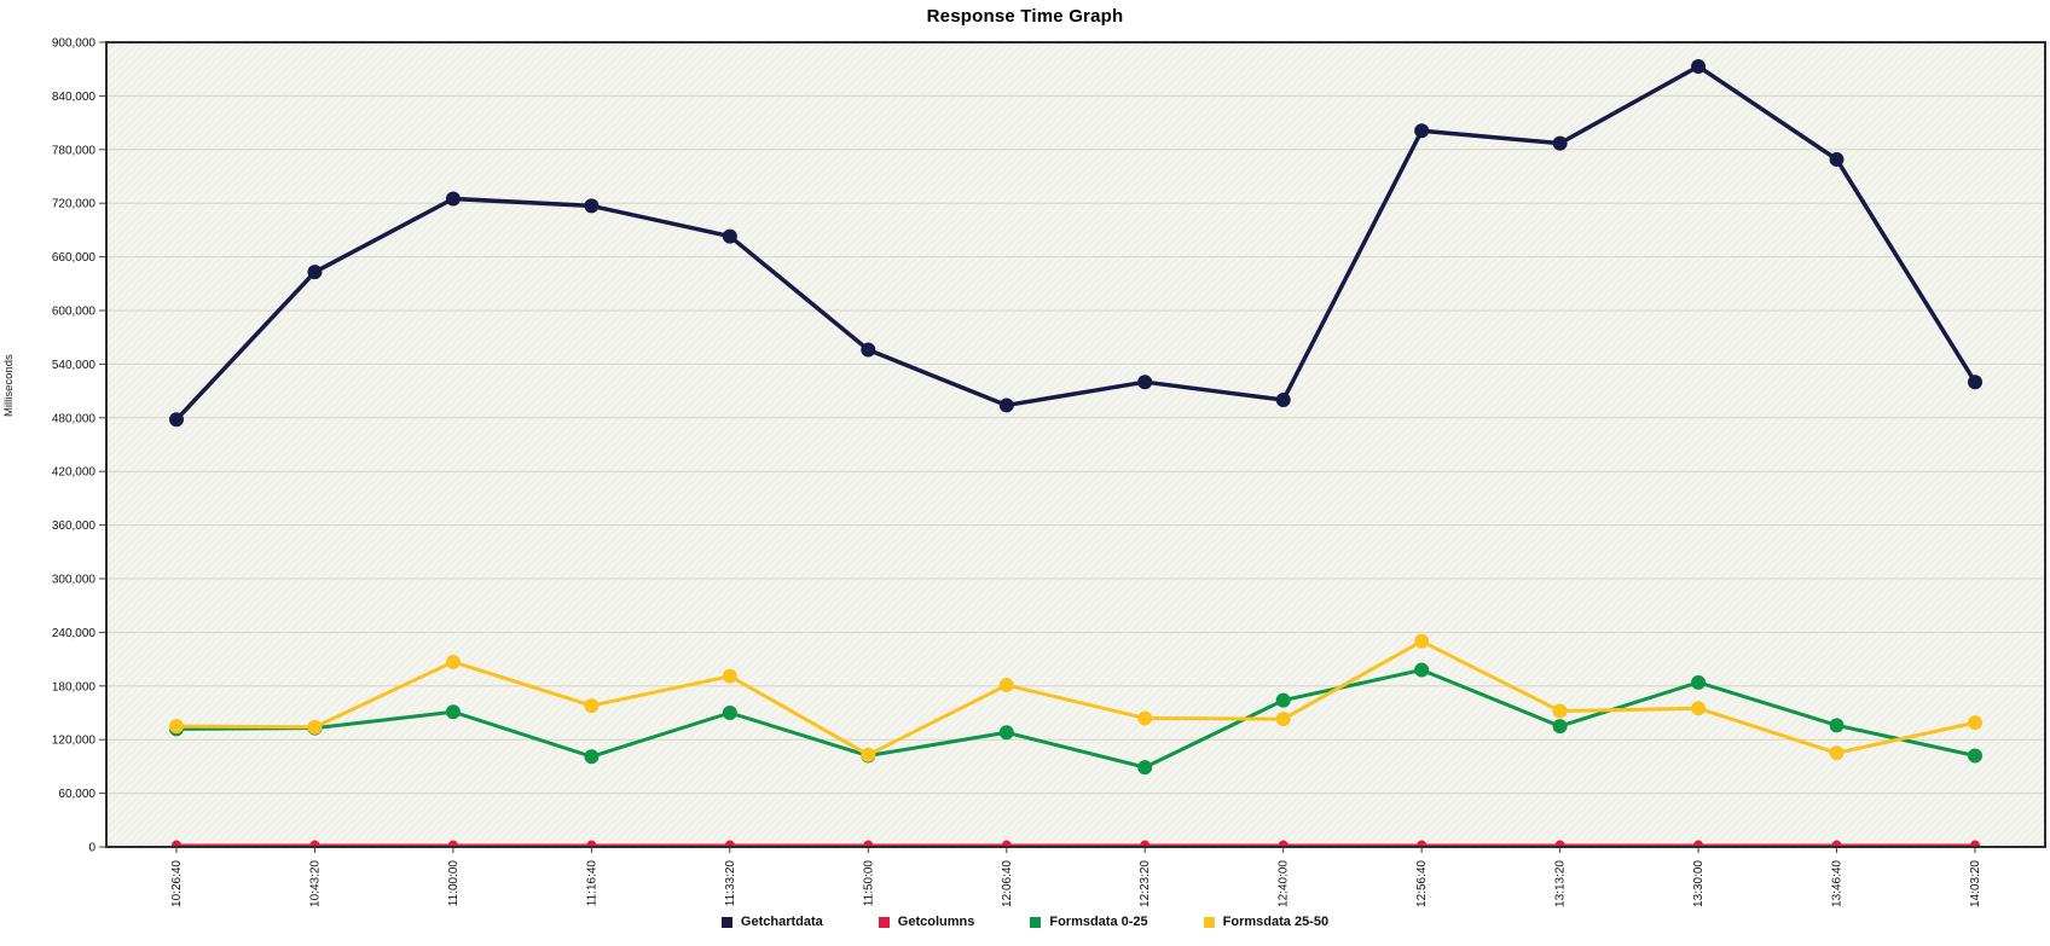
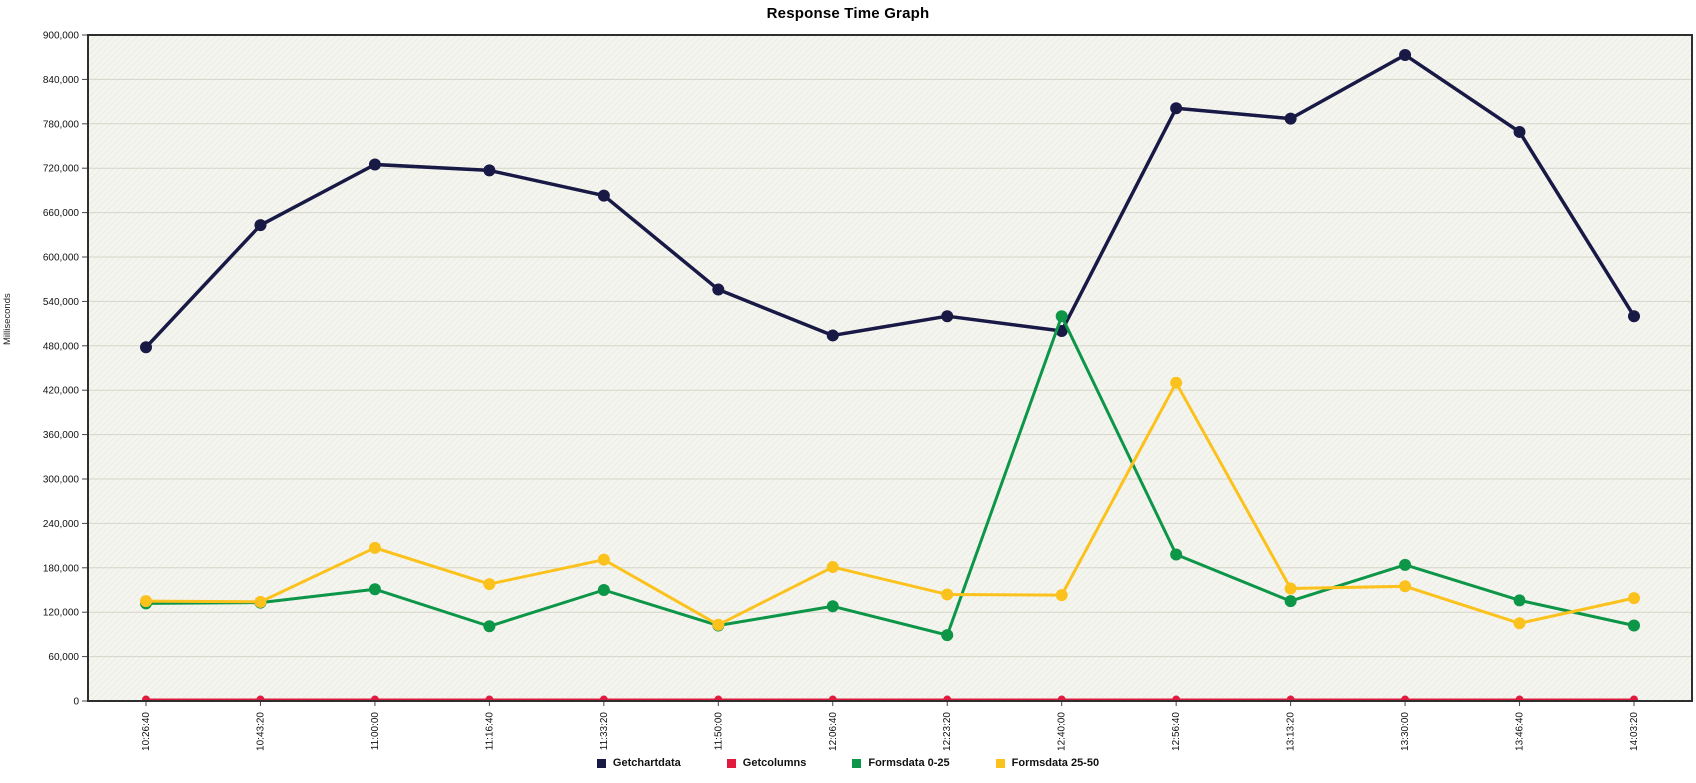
Formsdata 0-25/12:40:00: 160000 -> 520000
Formsdata 25-50/12:56:40: 230000 -> 430000
